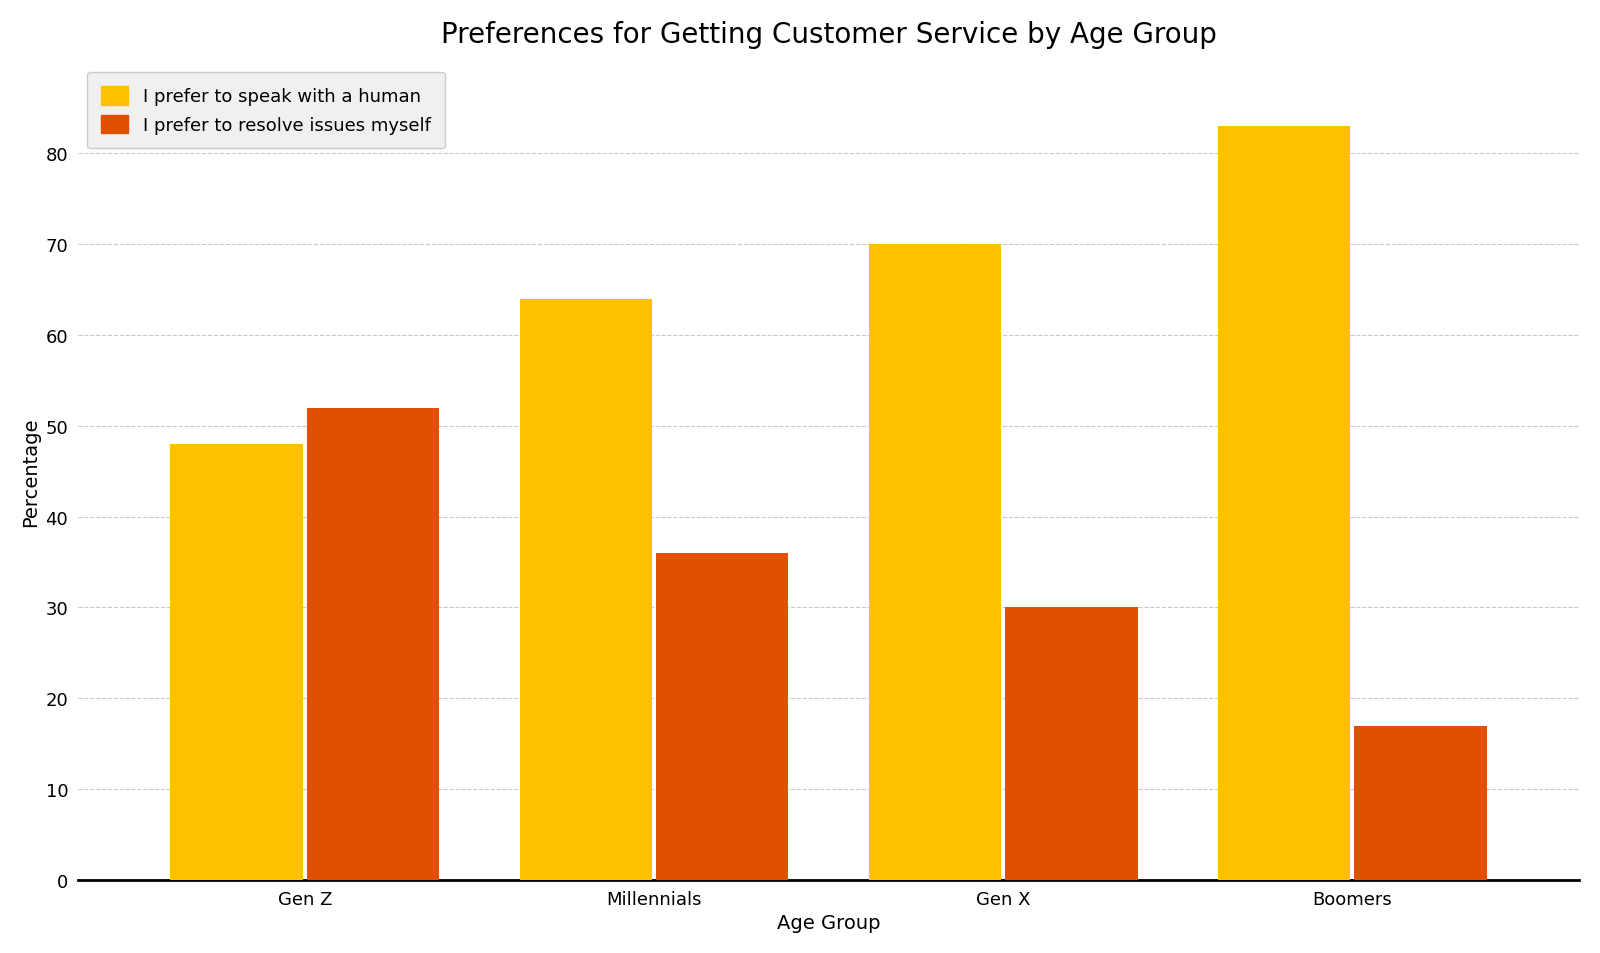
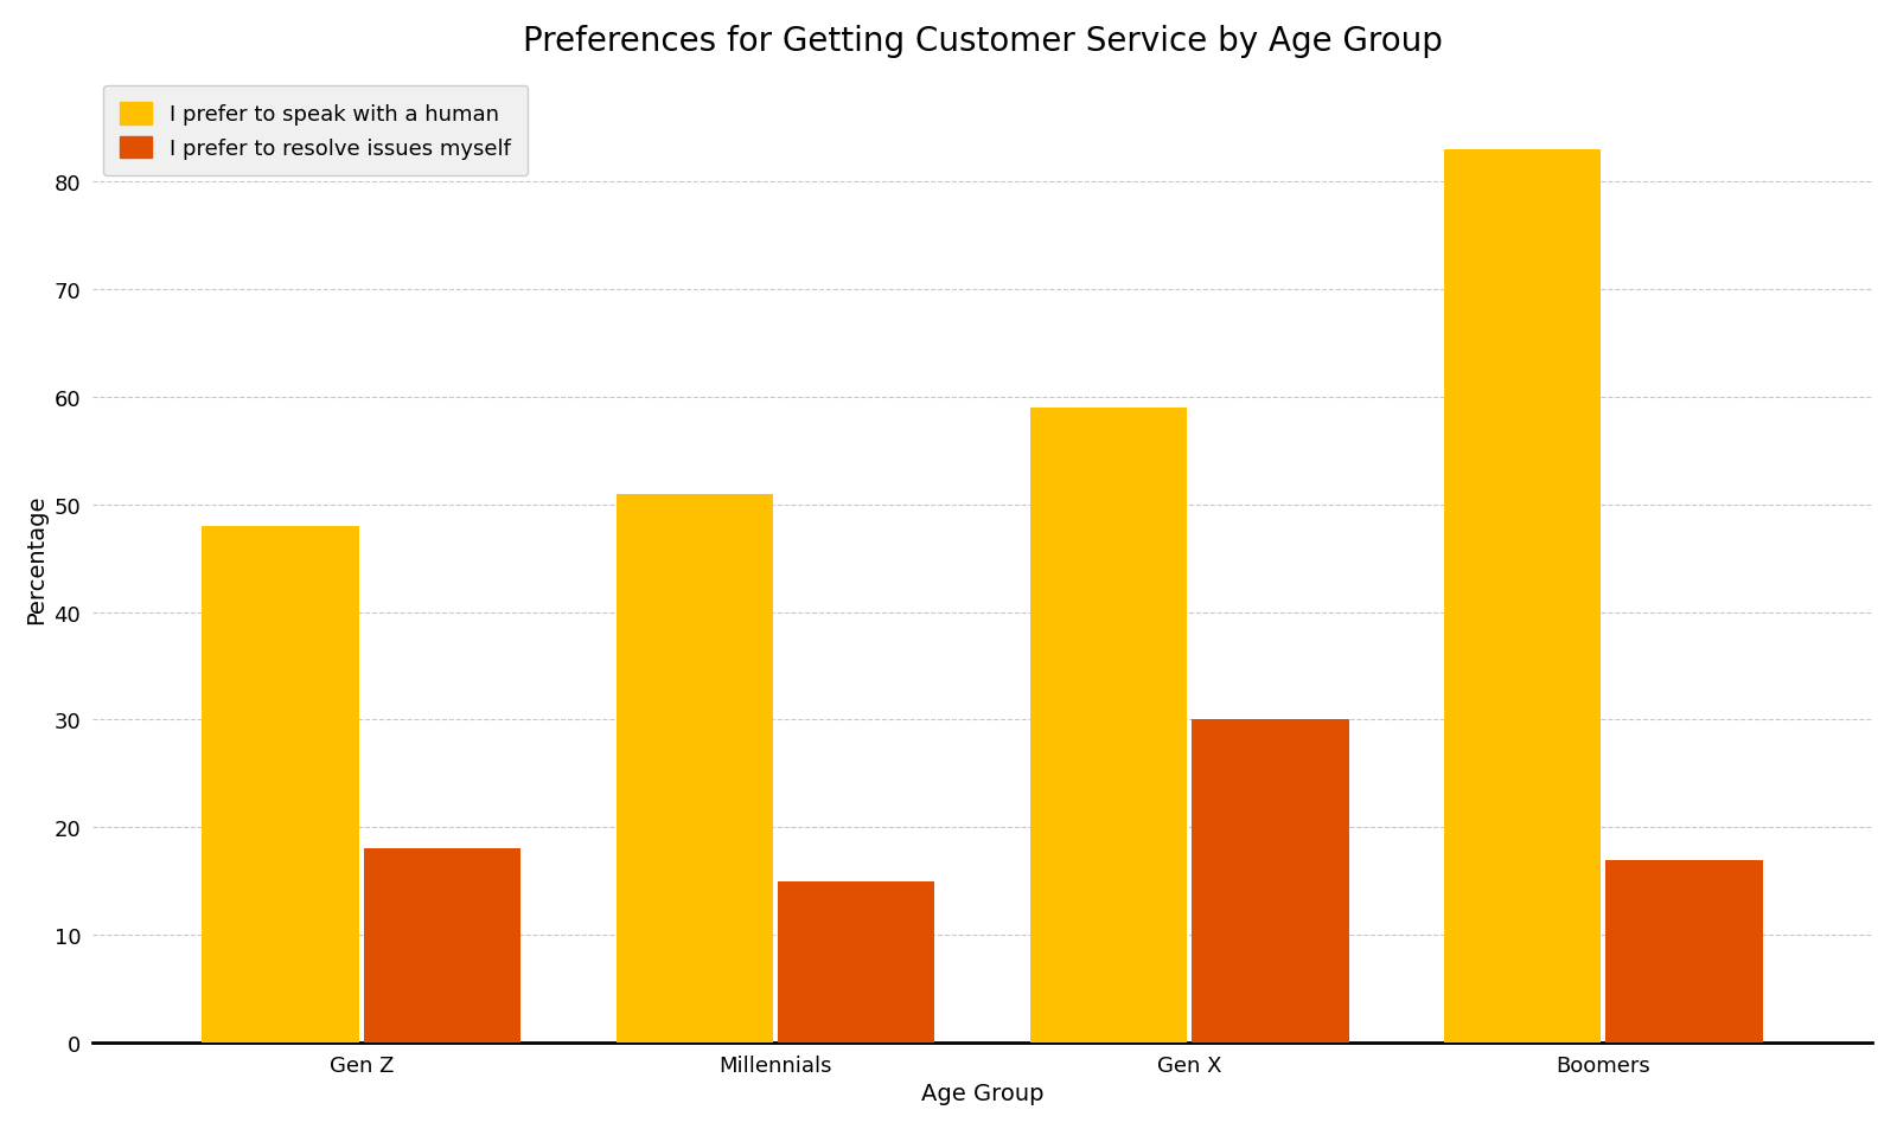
I prefer to resolve issues myself/Gen Z: 52 -> 18
I prefer to speak with a human/Millennials: 64 -> 51
I prefer to resolve issues myself/Millennials: 36 -> 15
I prefer to speak with a human/Gen X: 70 -> 59
